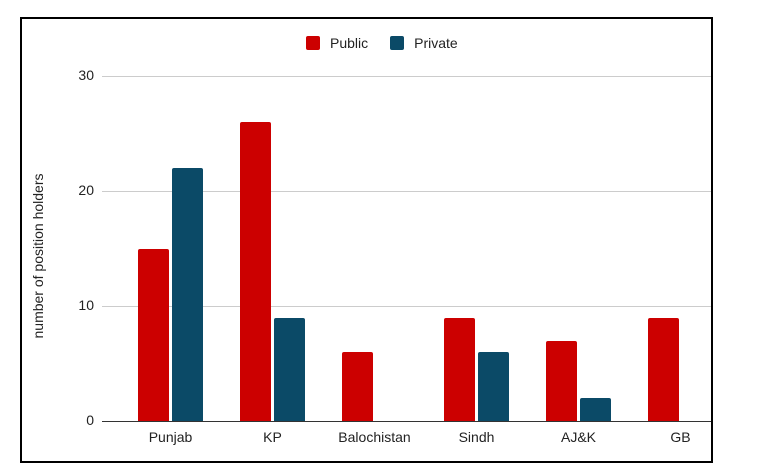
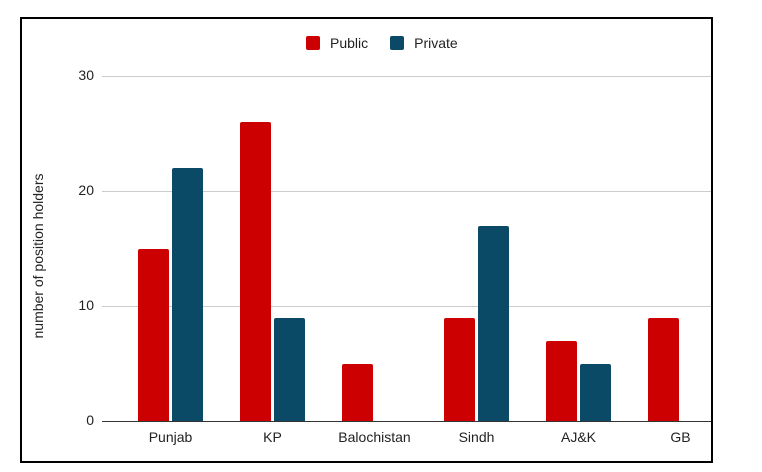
Public/Balochistan: 6 -> 5
Private/Sindh: 6 -> 17
Private/AJ&K: 2 -> 5
